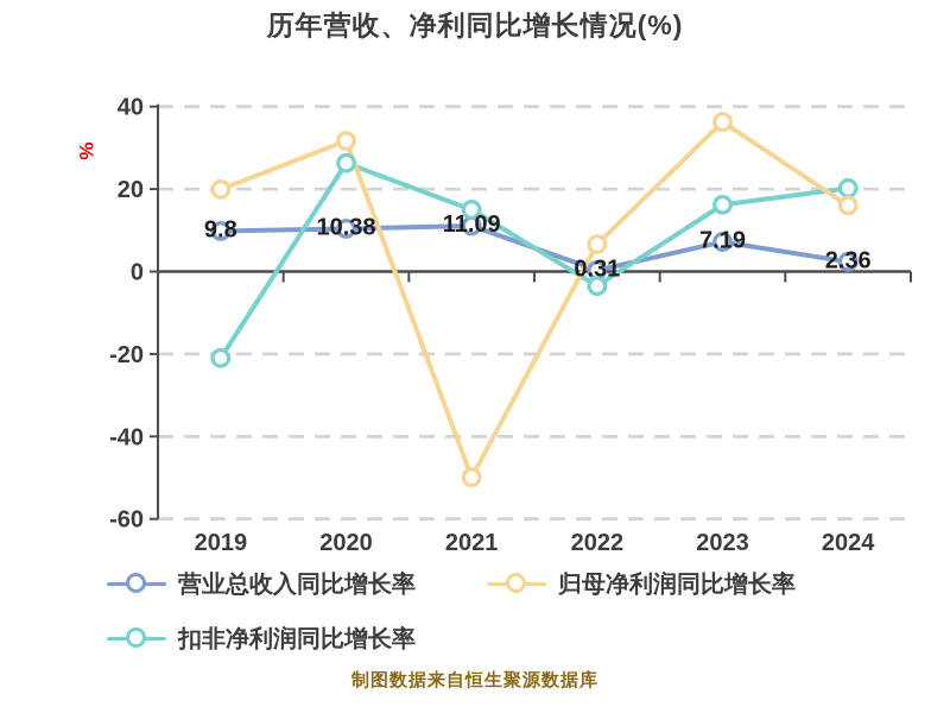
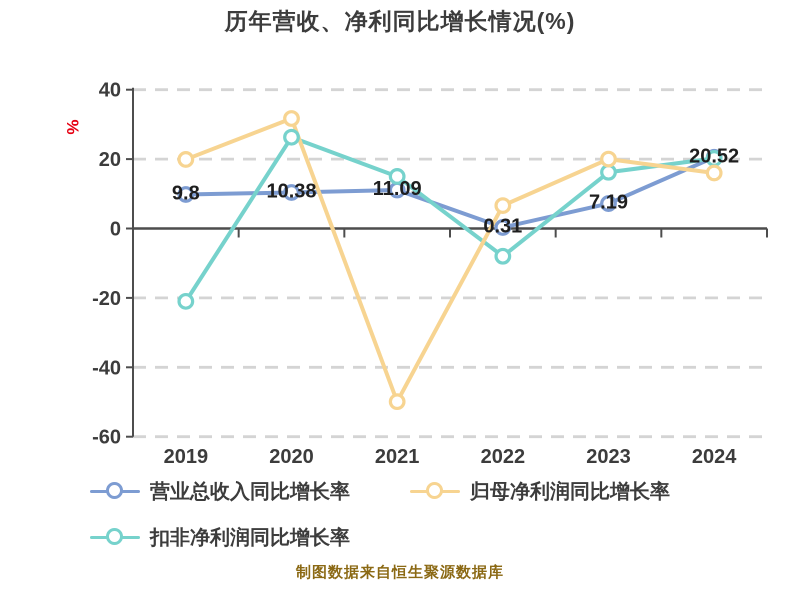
扣非净利润同比增长率/2022: -4 -> -8
归母净利润同比增长率/2023: 36 -> 20
营业总收入同比增长率/2024: 2.36 -> 20.52
